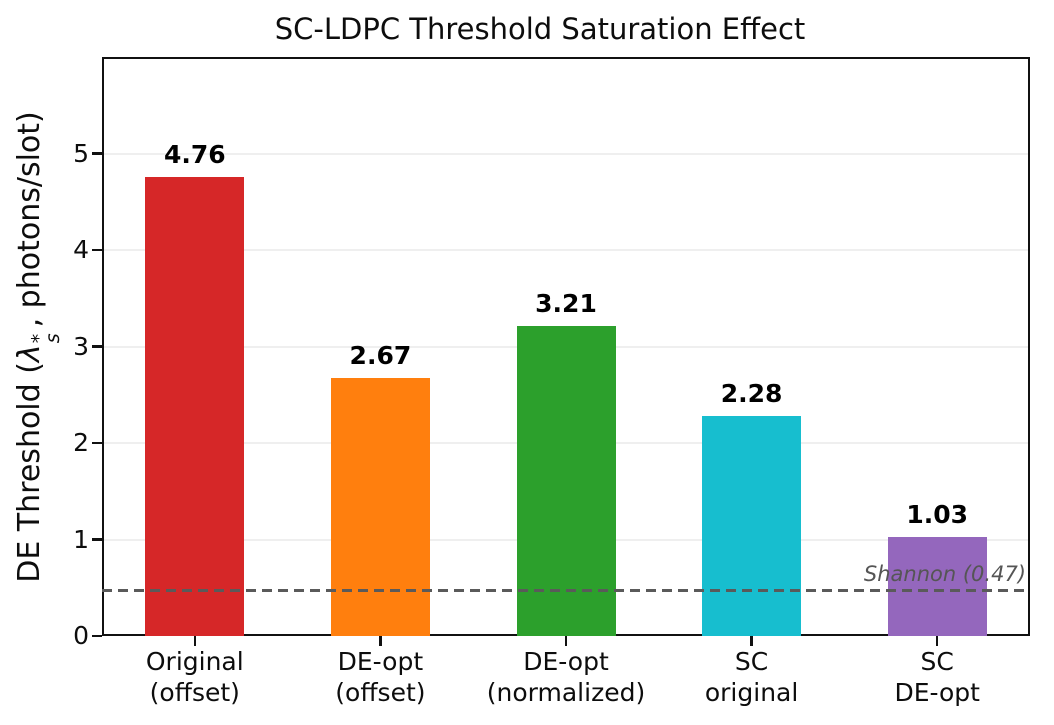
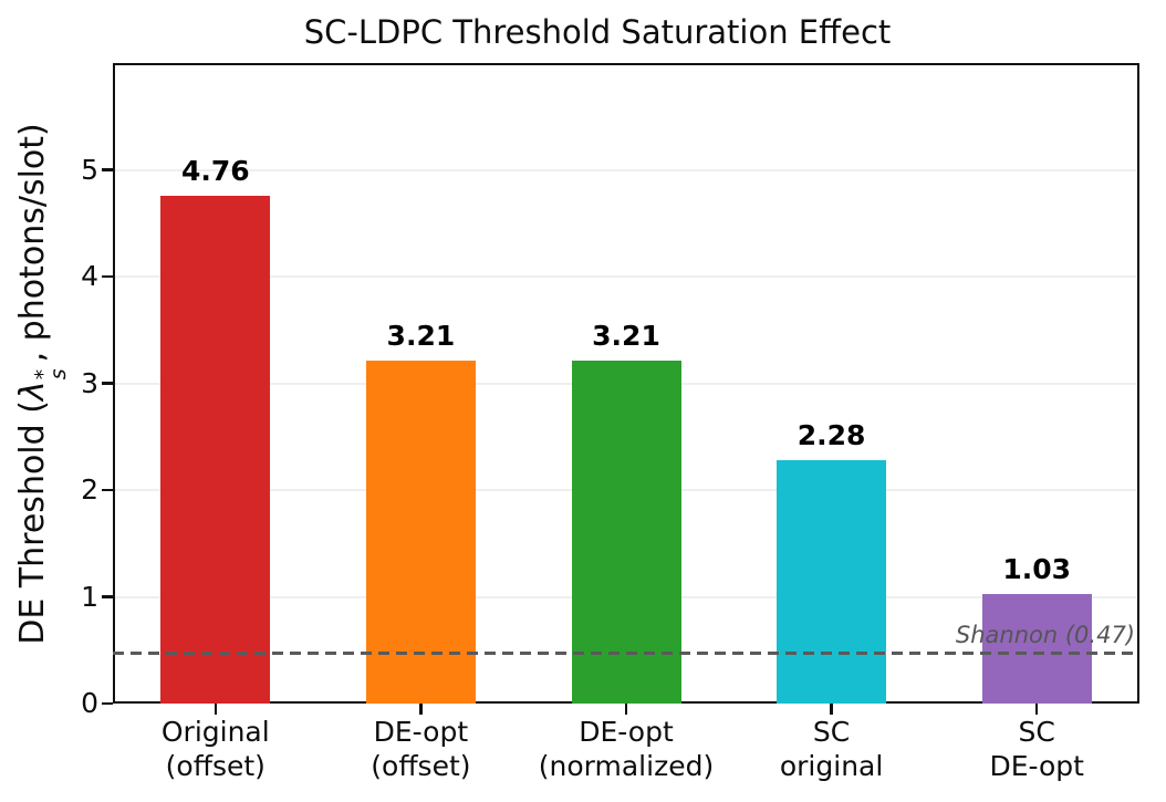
DE-opt (offset): 2.67 -> 3.21
